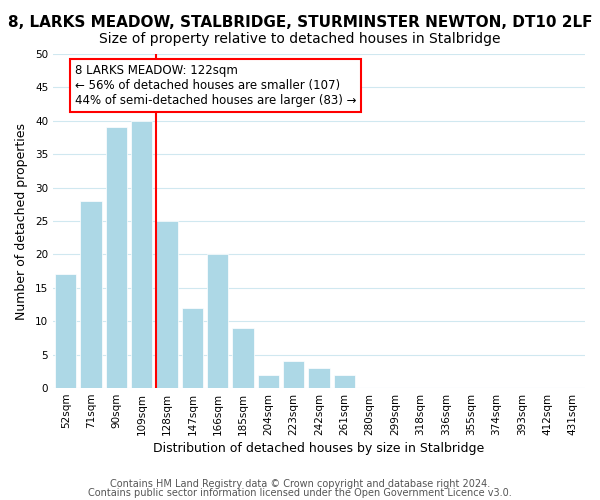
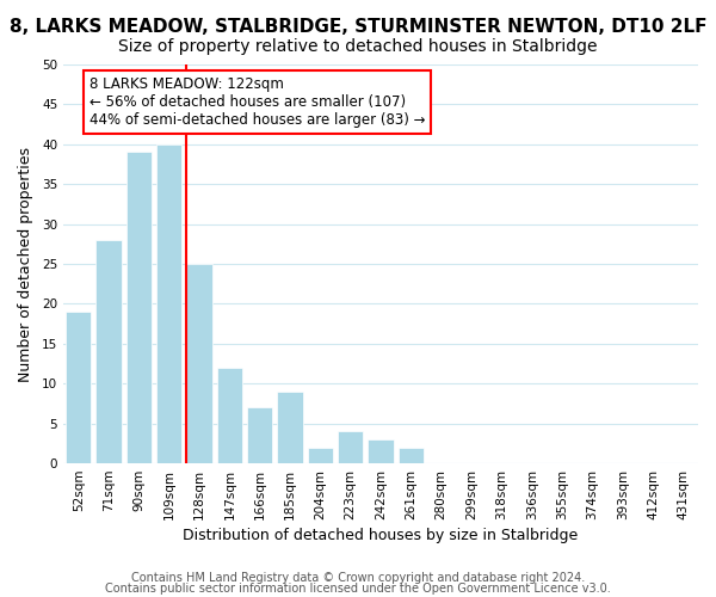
52sqm: 17 -> 19
166sqm: 20 -> 7
